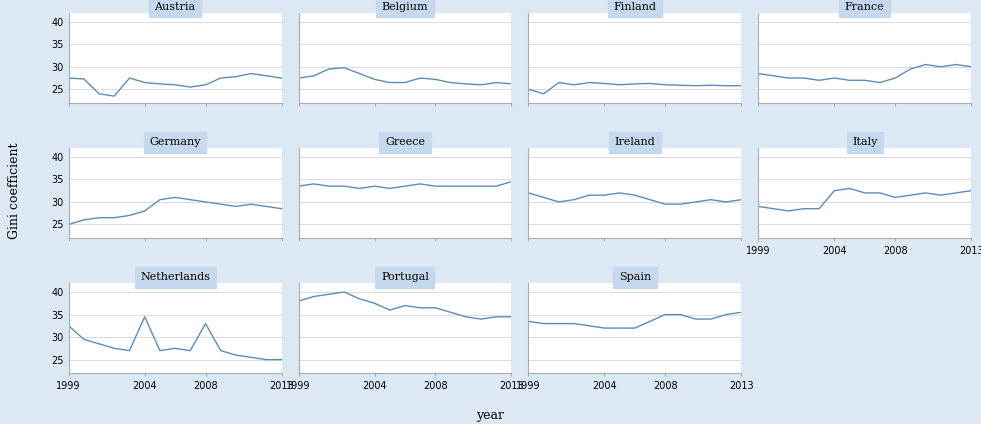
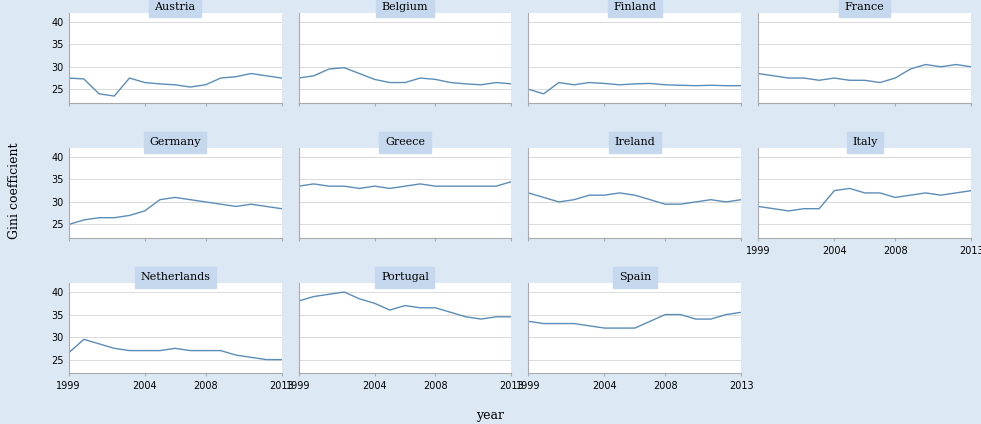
Netherlands/1999: 32.5 -> 26.5
Netherlands/2004: 34.5 -> 27.0
Netherlands/2008: 33.0 -> 27.0
